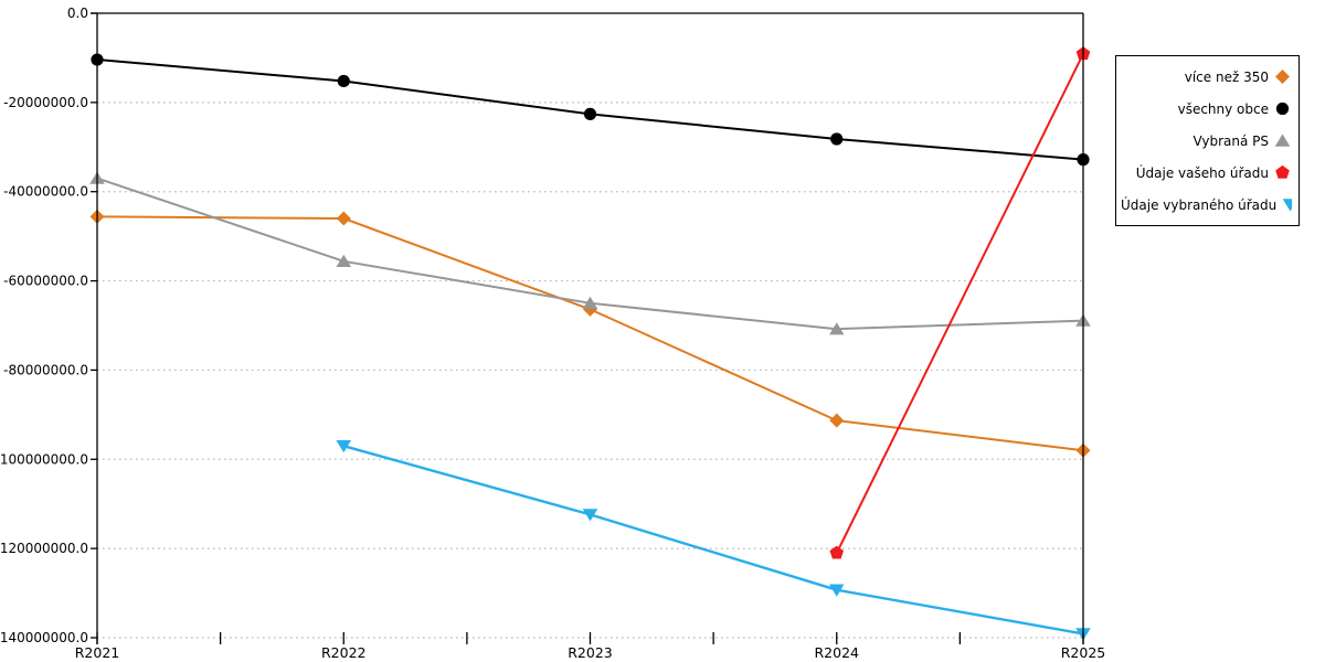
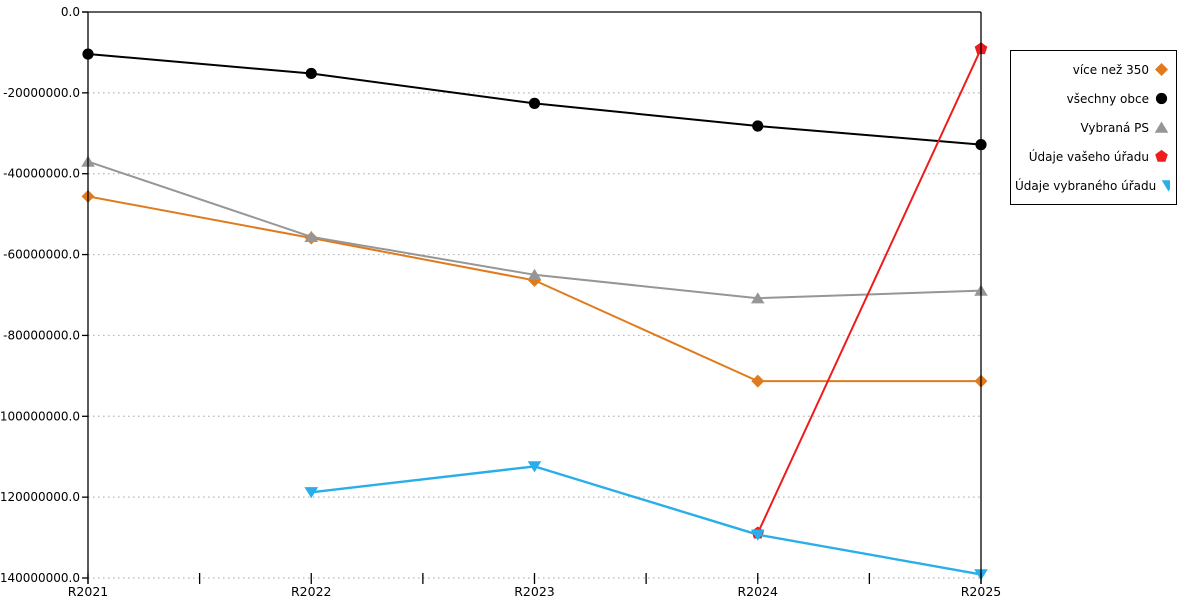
více než 350/R2022: -46000000 -> -56000000
Údaje vybraného úřadu/R2022: -97000000 -> -119000000
Údaje vašeho úřadu/R2024: -121000000 -> -129000000
více než 350/R2025: -98000000 -> -91000000
